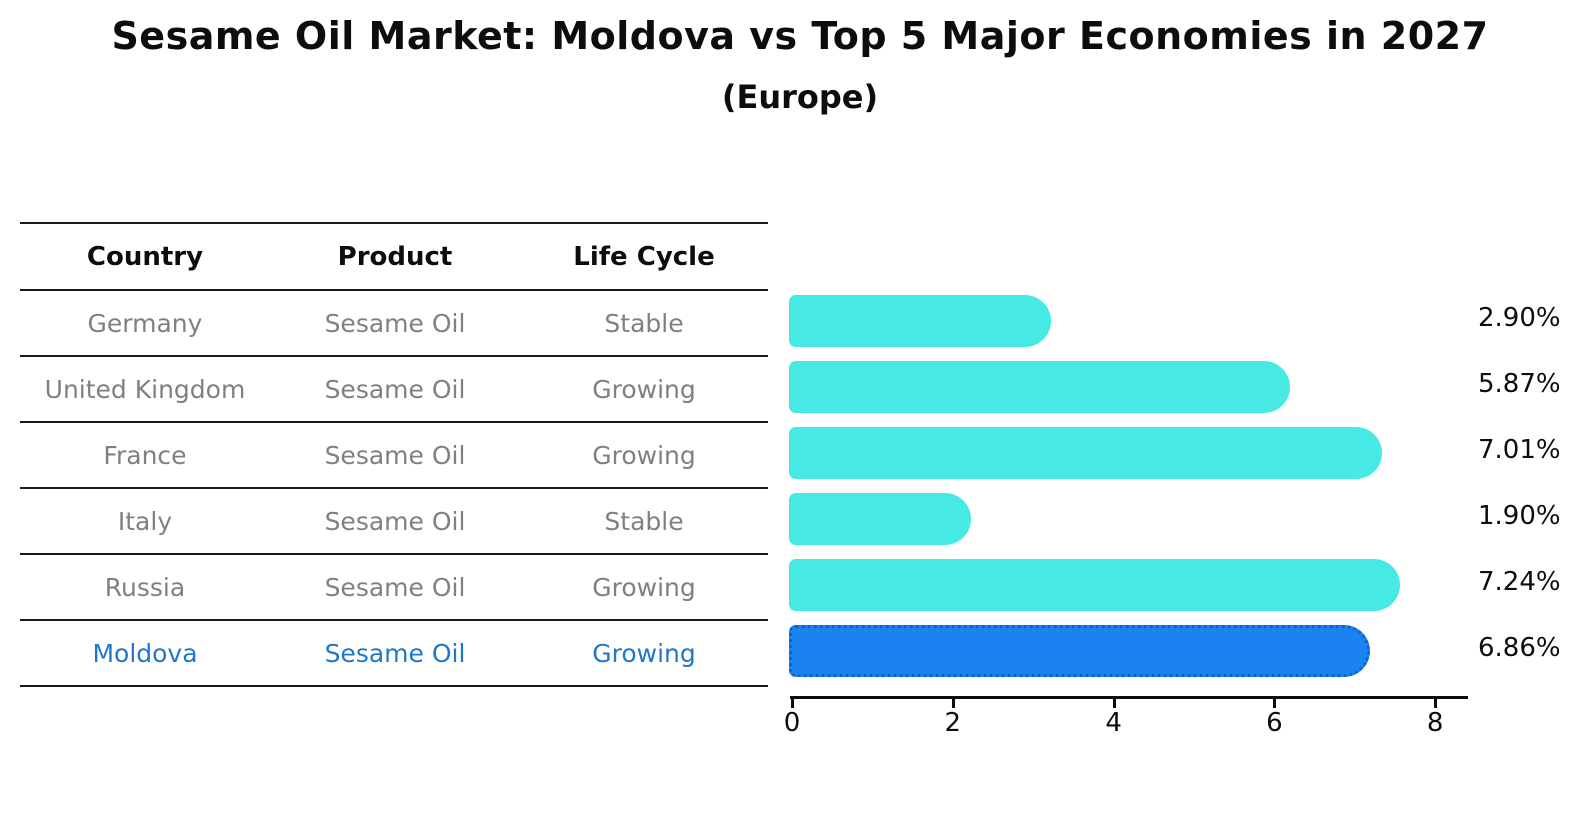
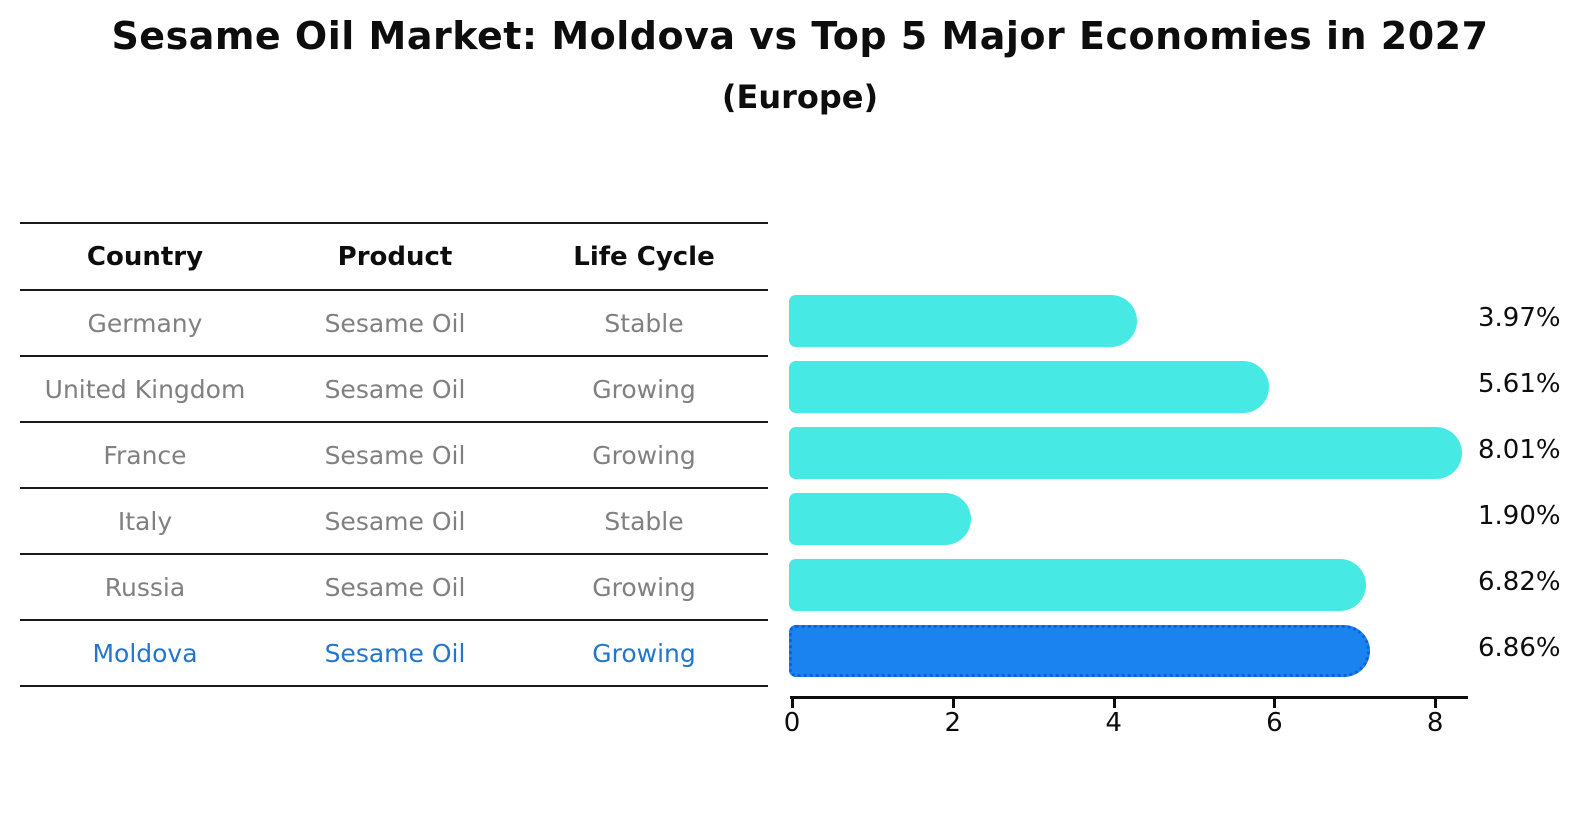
Germany: 2.90% -> 3.97%
United Kingdom: 5.87% -> 5.61%
France: 7.01% -> 8.01%
Russia: 7.24% -> 6.82%
